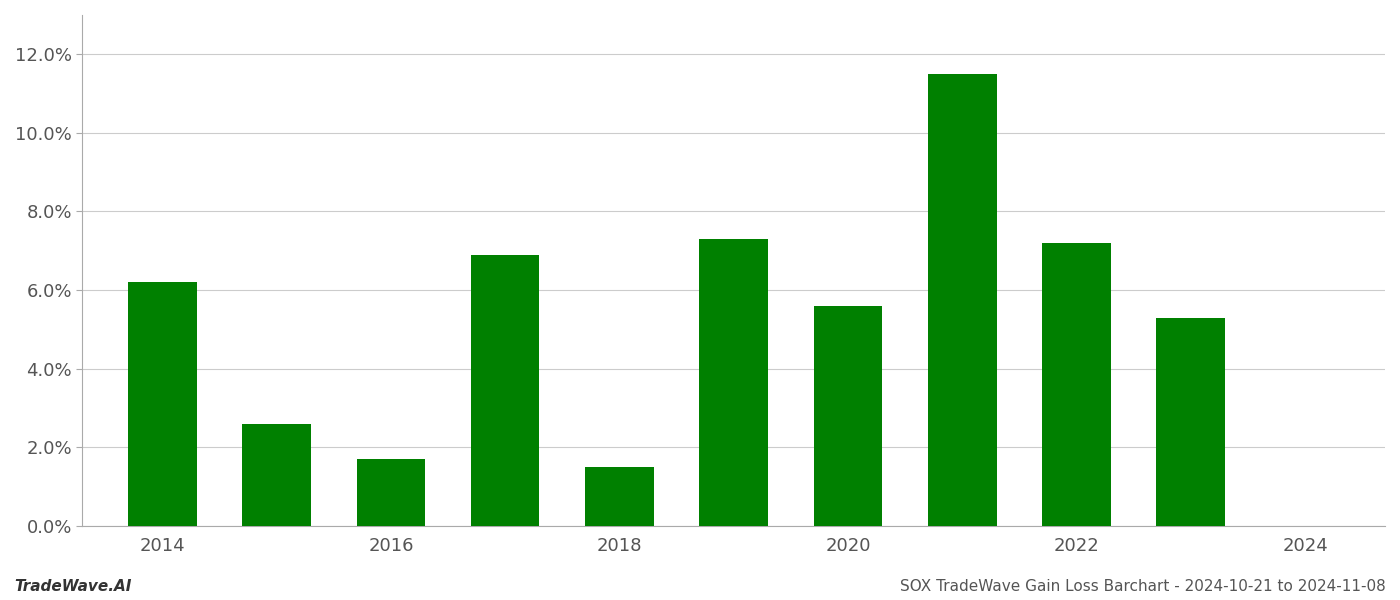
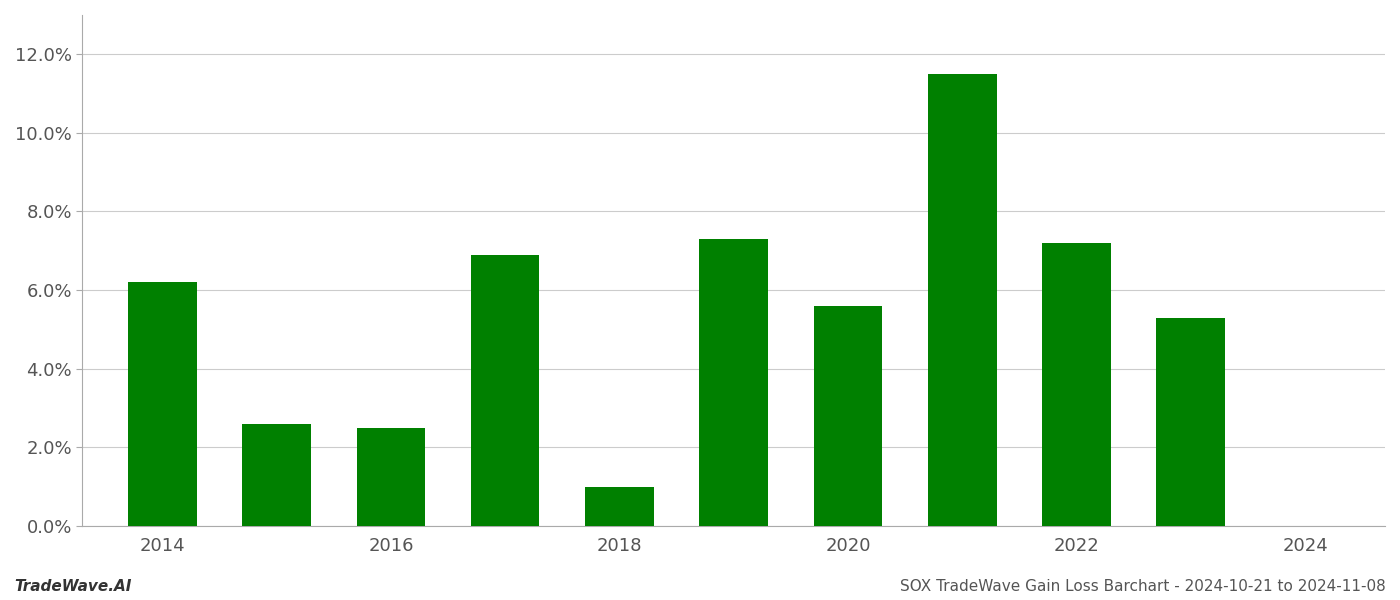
2016: 1.7% -> 2.5%
2018: 1.5% -> 1.0%
